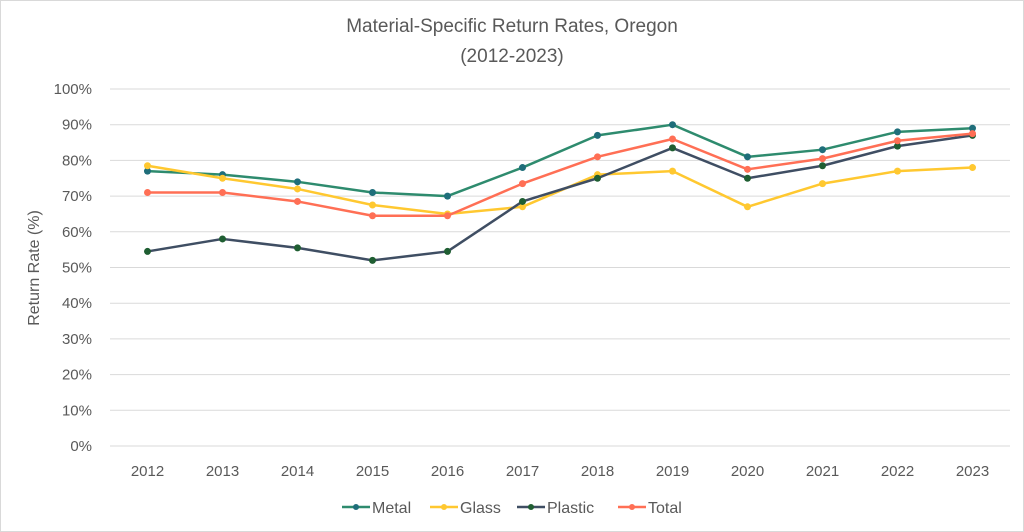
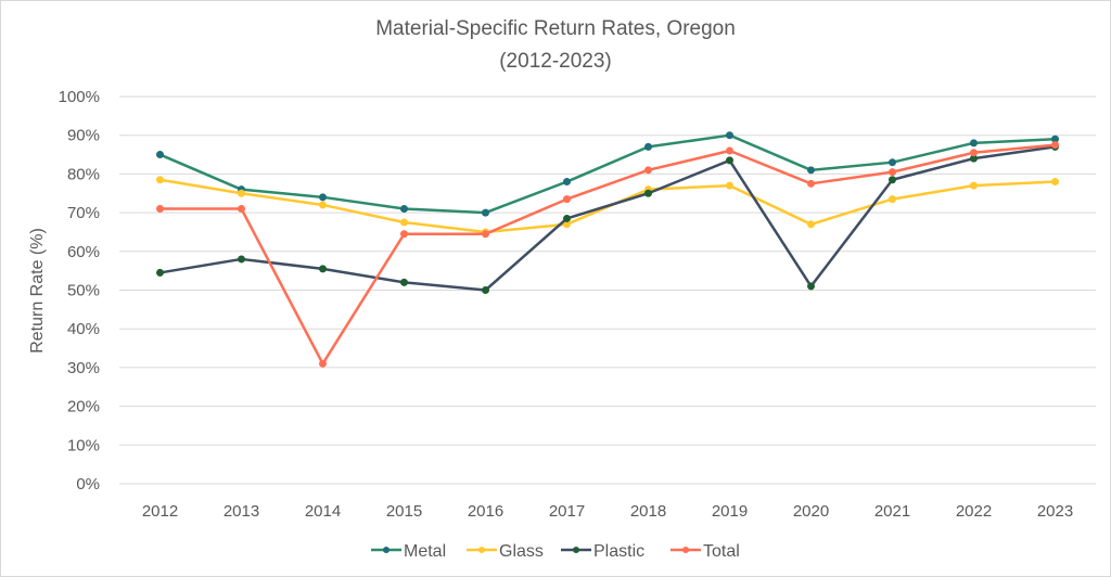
Metal/2012: 77% -> 85%
Total/2014: 68% -> 31%
Plastic/2016: 54% -> 50%
Plastic/2020: 75% -> 51%
